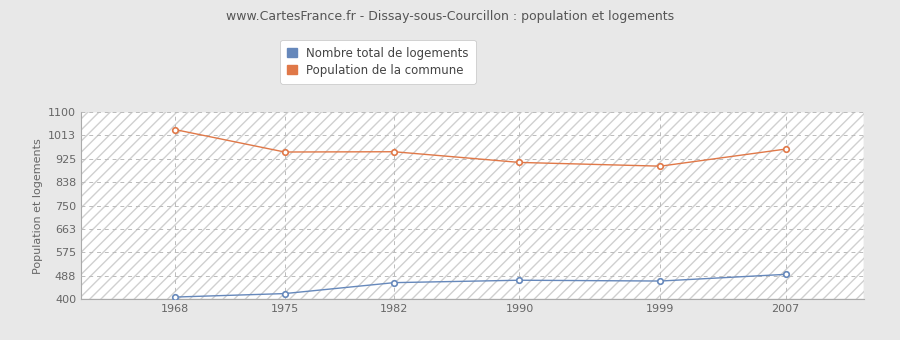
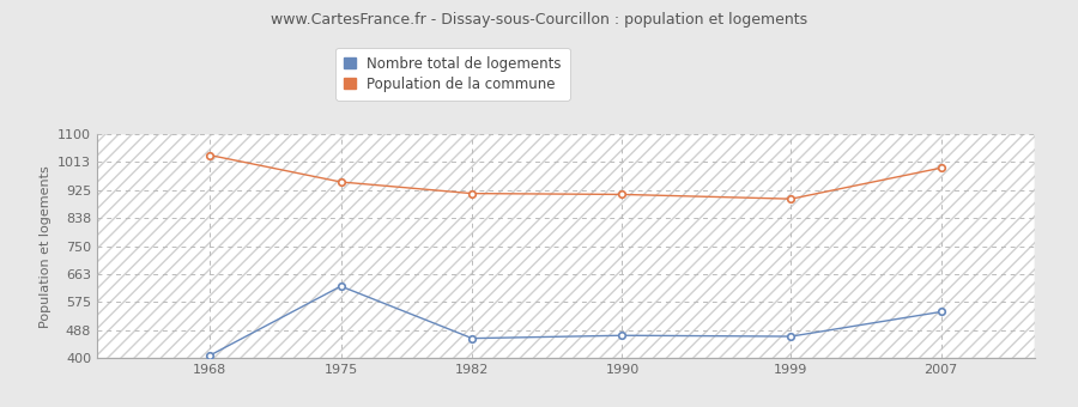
Nombre total de logements/1975: 421 -> 625
Population de la commune/1982: 952 -> 915
Nombre total de logements/2007: 493 -> 545
Population de la commune/2007: 962 -> 995
